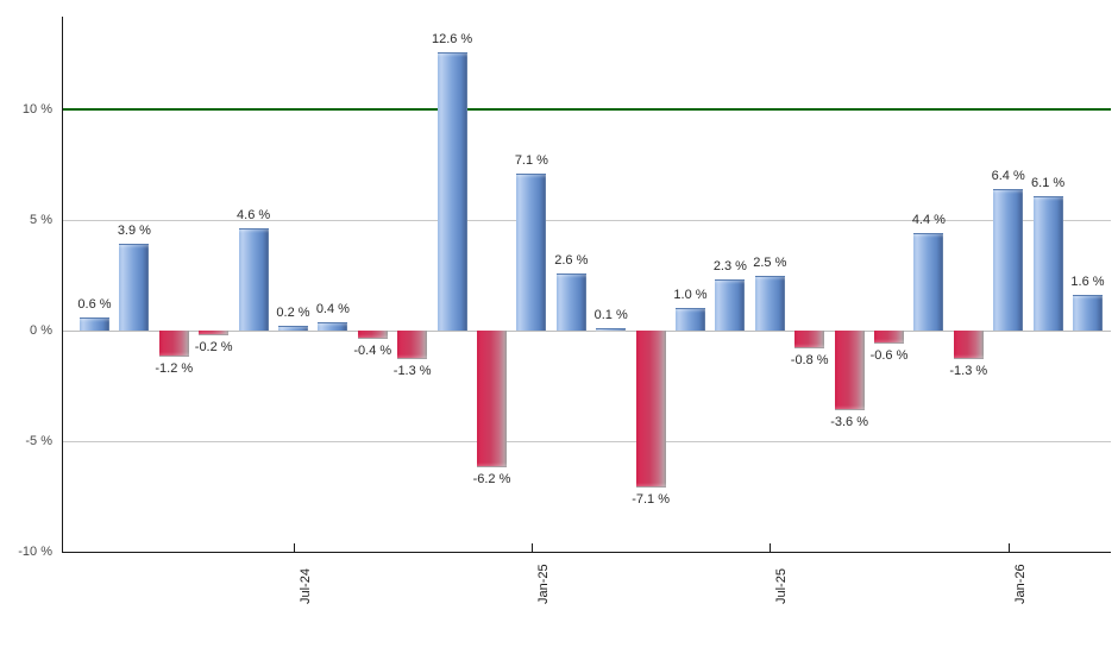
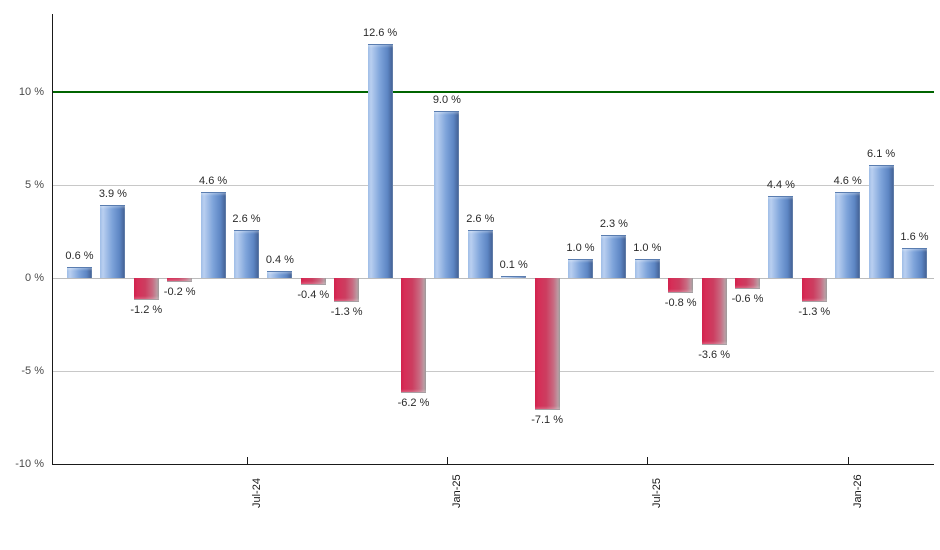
Jul-24: 0.2 -> 2.6
Jan-25: 7.1 -> 9.0
Jul-25: 2.5 -> 1.0
Jan-26: 6.4 -> 4.6
